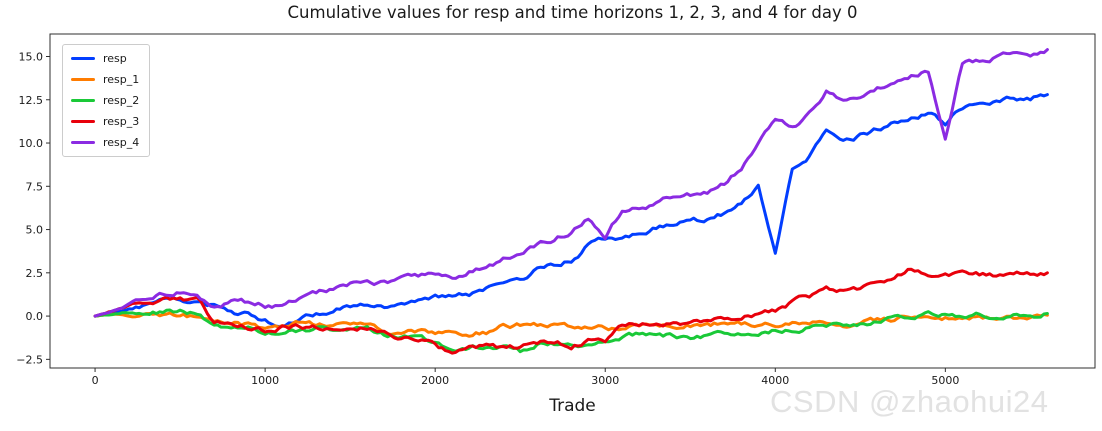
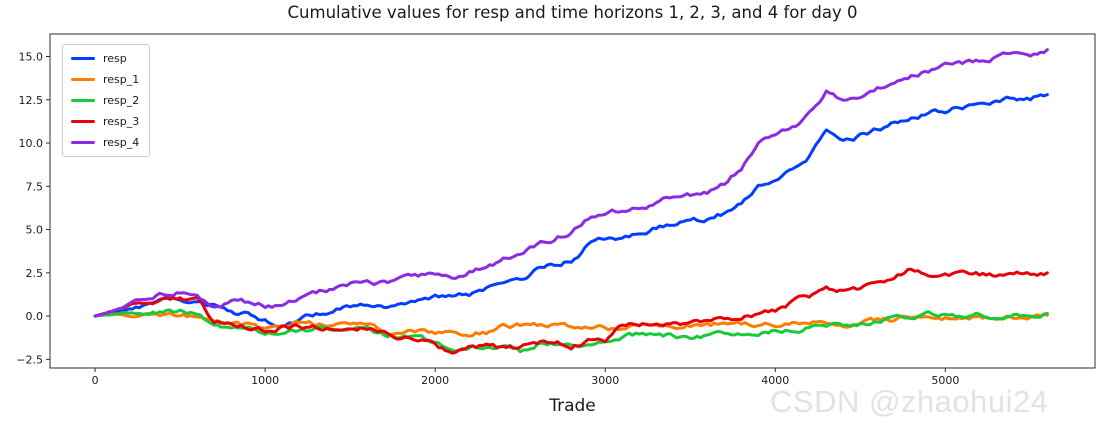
resp_4/3000: 4.5 -> 5.9
resp/4000: 3.7 -> 7.9
resp_4/4000: 11.2 -> 10.3
resp/5000: 11.2 -> 11.9
resp_4/5000: 10.1 -> 14.5
